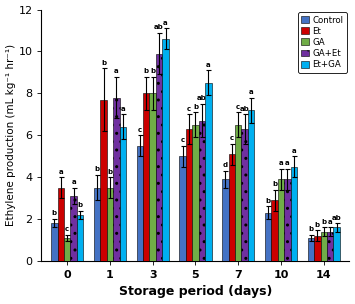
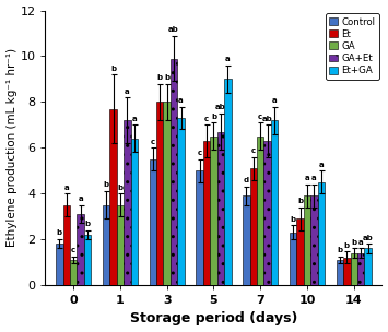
GA+Et/1: 7.8 -> 7.2
Et+GA/3: 10.6 -> 7.3
Et+GA/5: 8.5 -> 9.0
